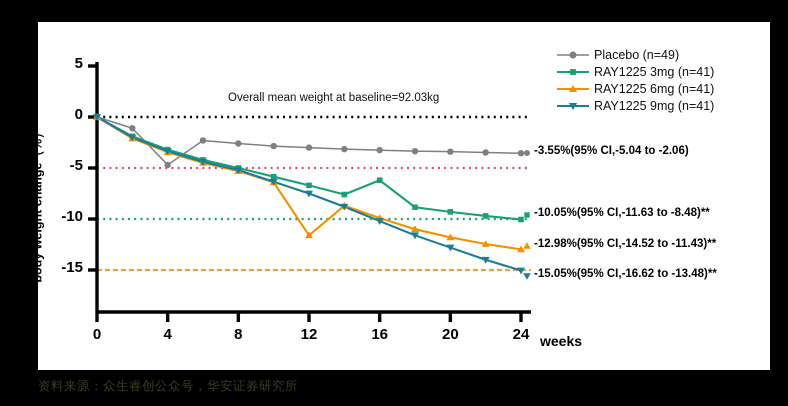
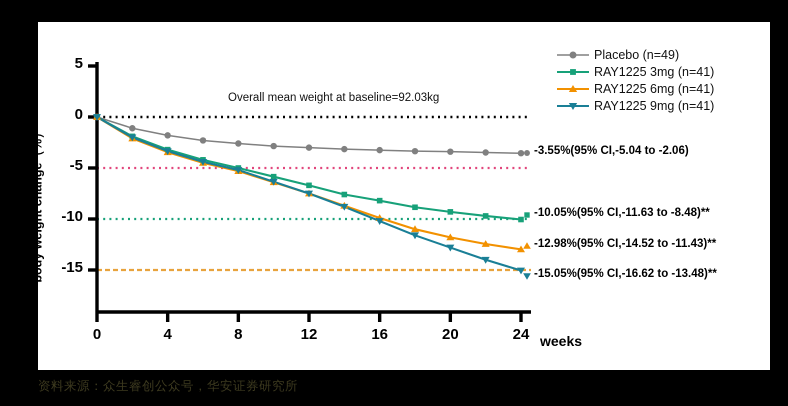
Placebo (n=49)/4: -4.7 -> -1.8
RAY1225 6mg (n=41)/12: -11.6 -> -7.5
RAY1225 3mg (n=41)/16: -6.2 -> -8.2
